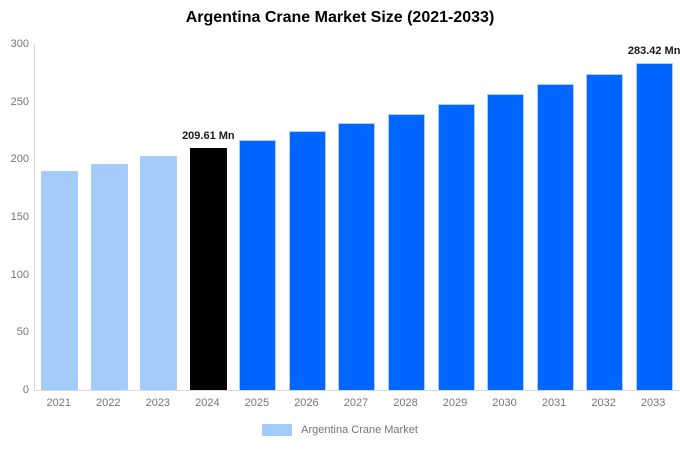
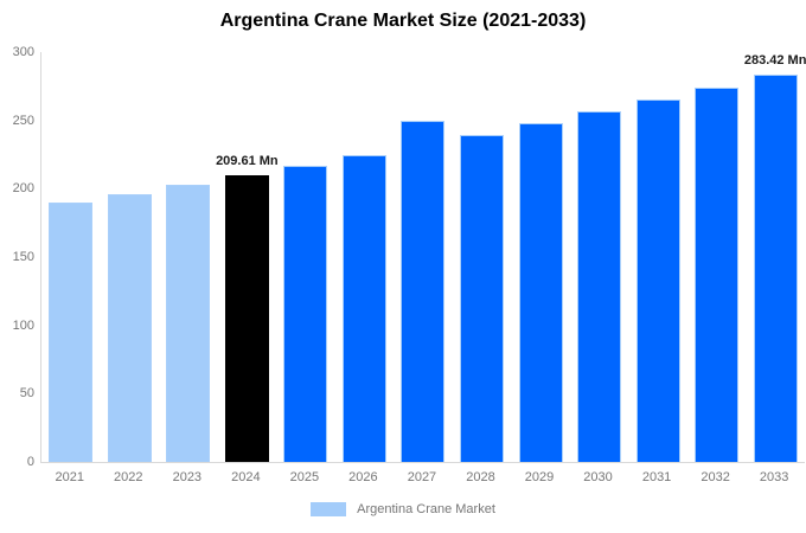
2027: 232 -> 250
